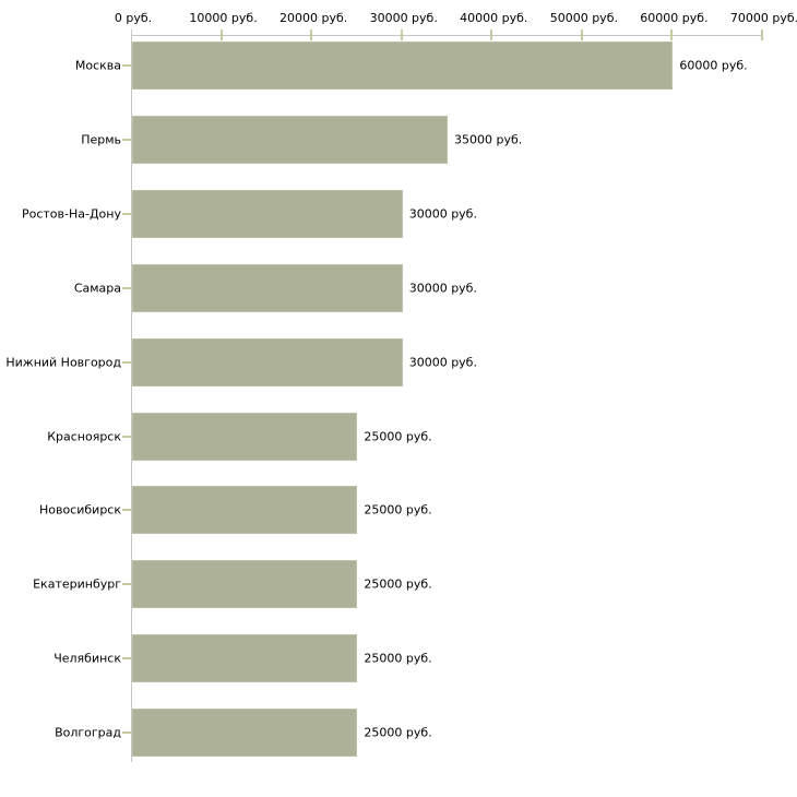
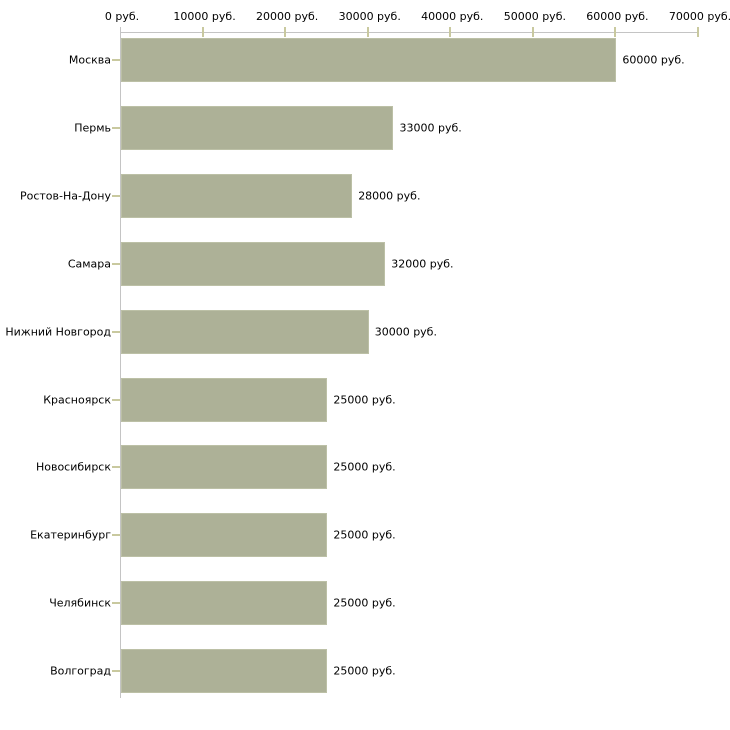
Пермь: 35000 -> 33000
Ростов-На-Дону: 30000 -> 28000
Самара: 30000 -> 32000
